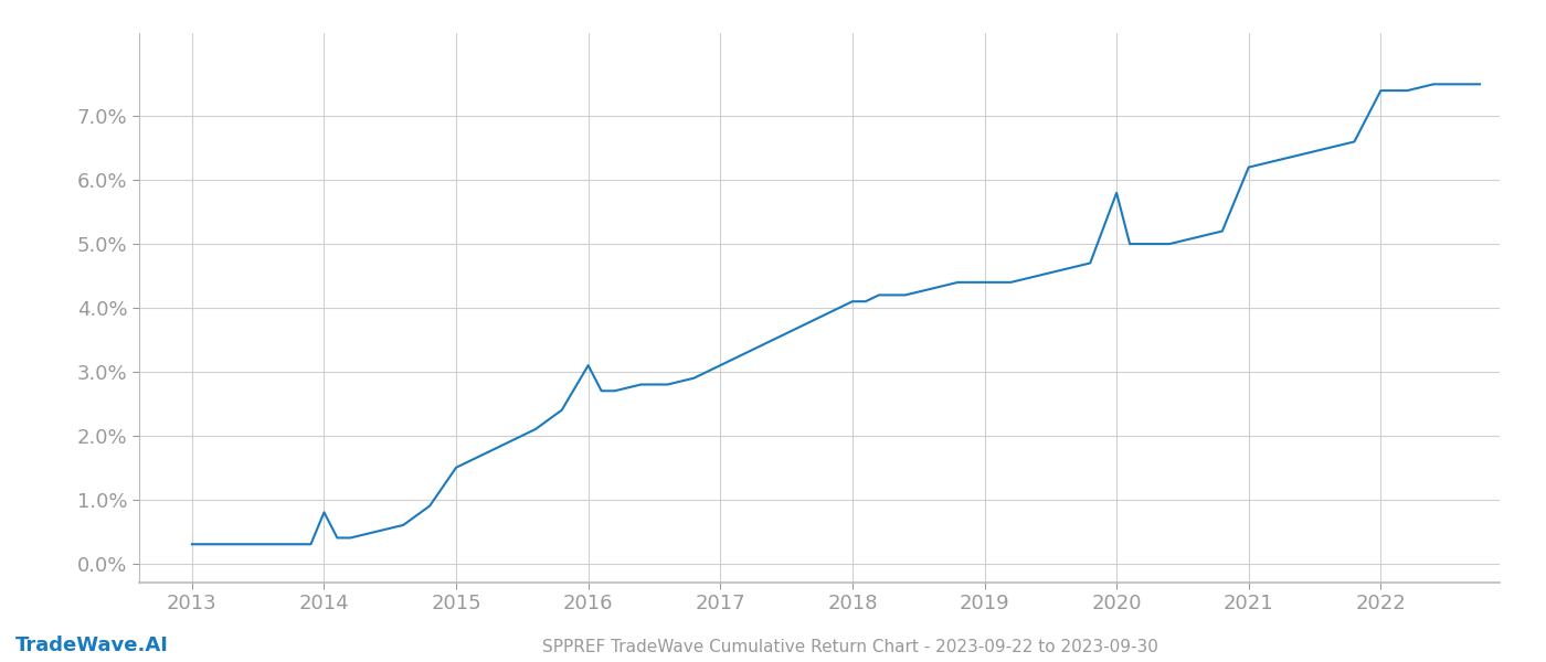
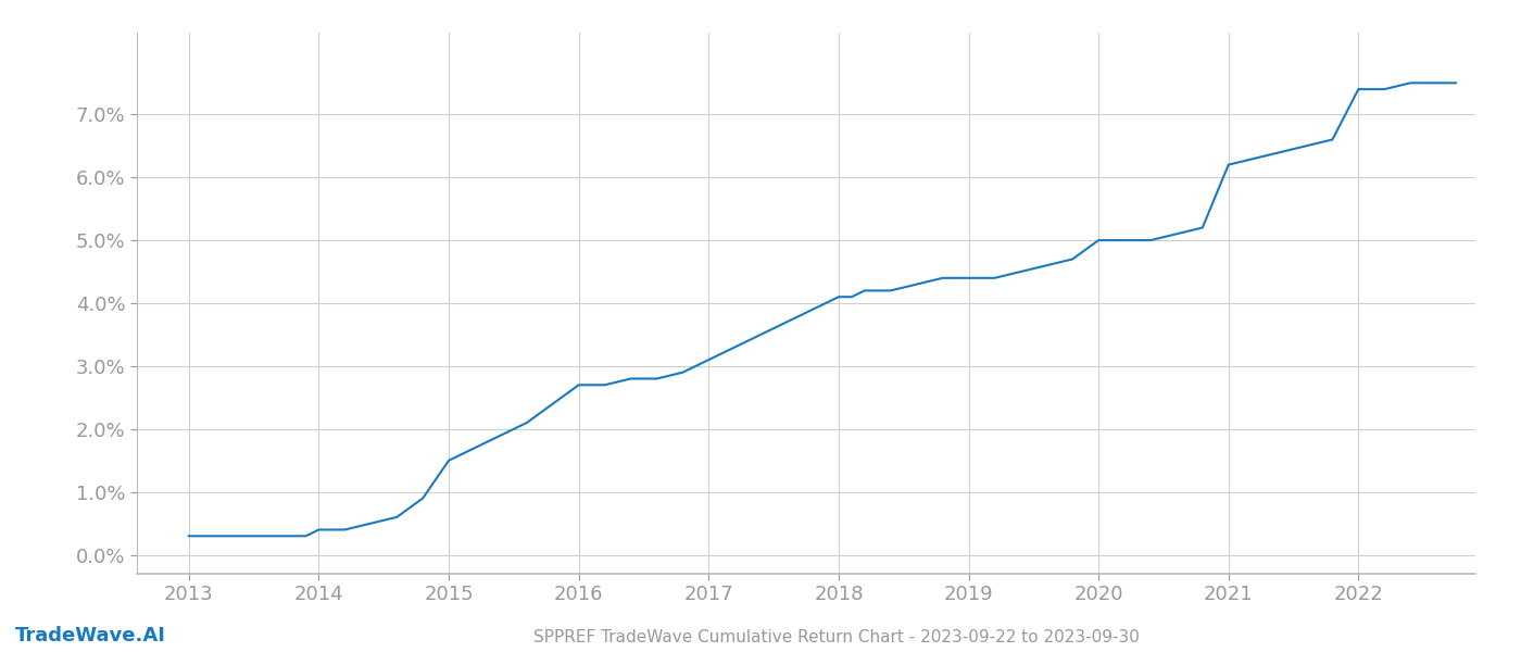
2014: 0.8% -> 0.4%
2016: 3.1% -> 2.7%
2020: 5.8% -> 5.0%
